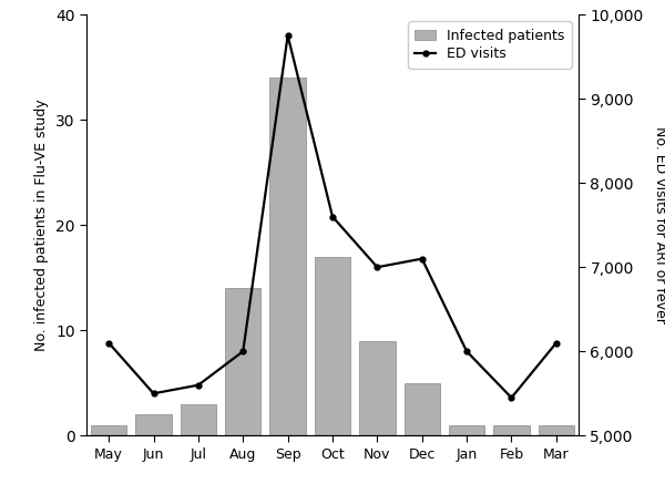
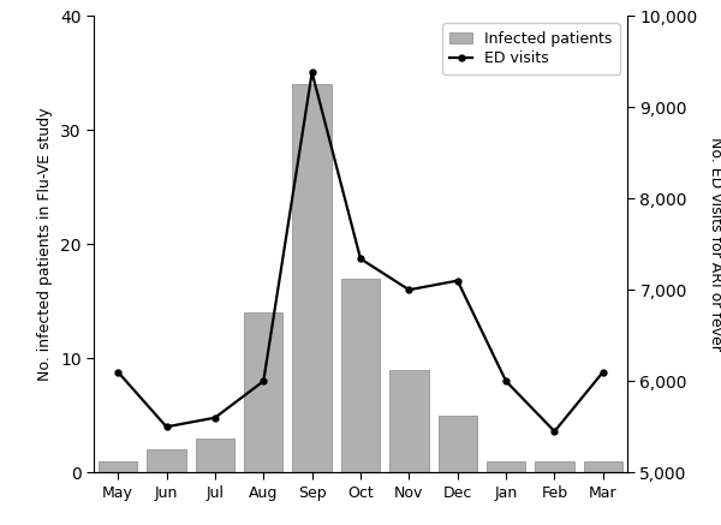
ED visits/Sep: 9,750 -> 9,380
ED visits/Oct: 7,600 -> 7,340
